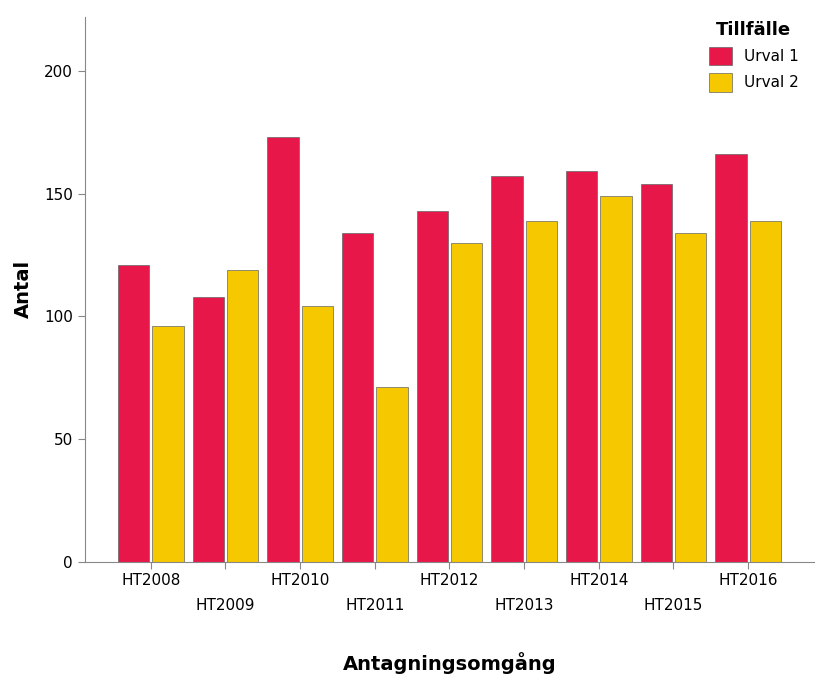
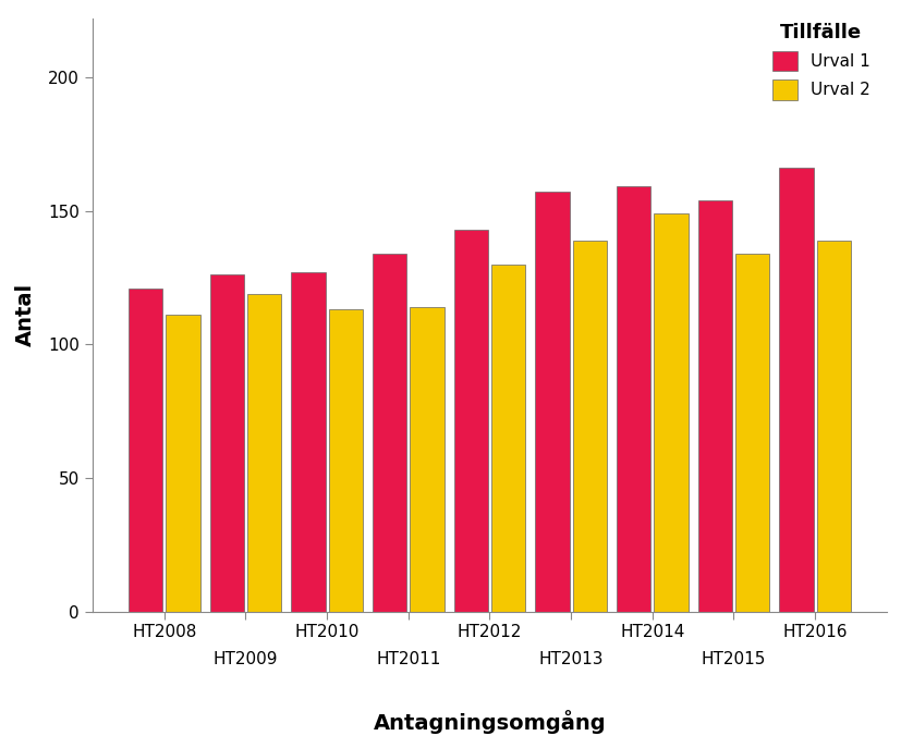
Urval 2/HT2008: 96 -> 111
Urval 1/HT2009: 108 -> 126
Urval 1/HT2010: 173 -> 127
Urval 2/HT2010: 104 -> 113
Urval 2/HT2011: 71 -> 114
